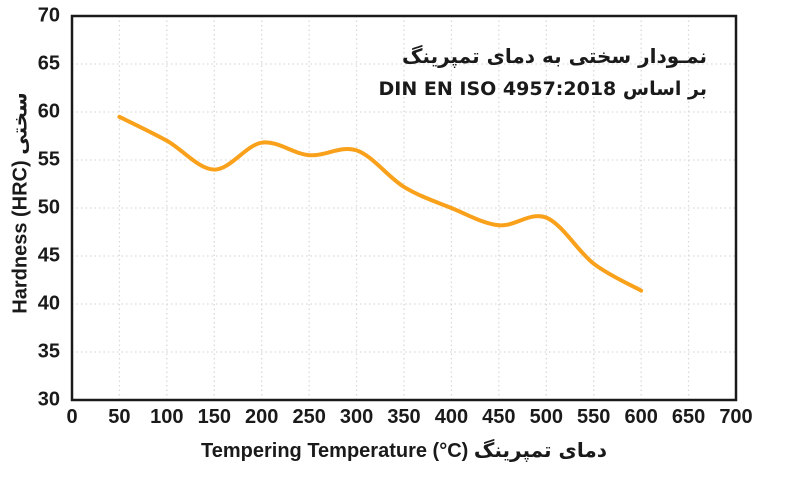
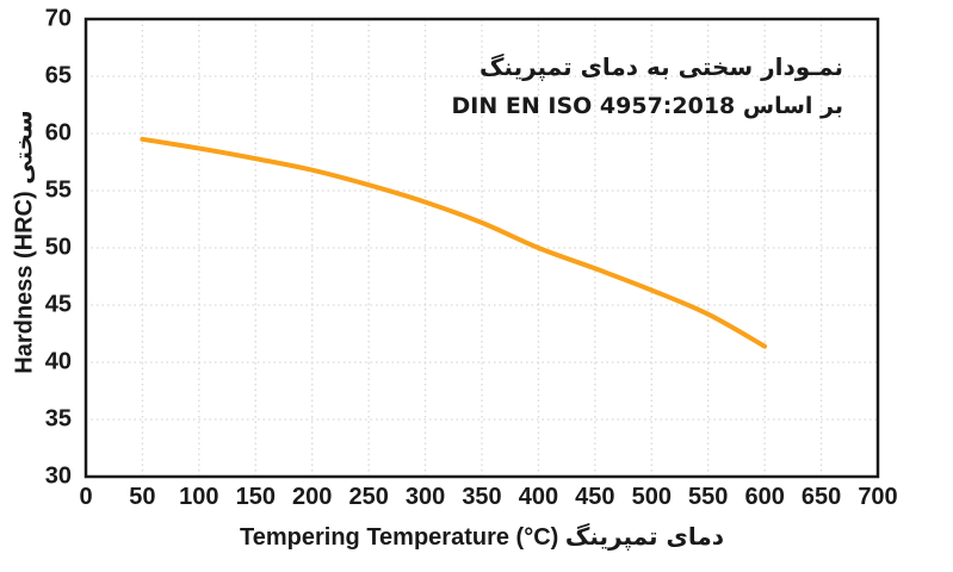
100: 57 -> 59
150: 54 -> 58
300: 56 -> 54
500: 49 -> 46
